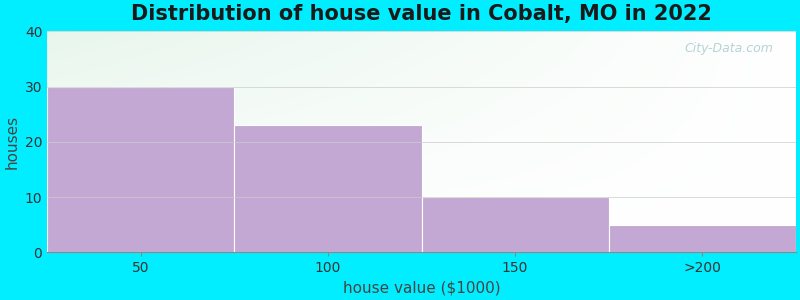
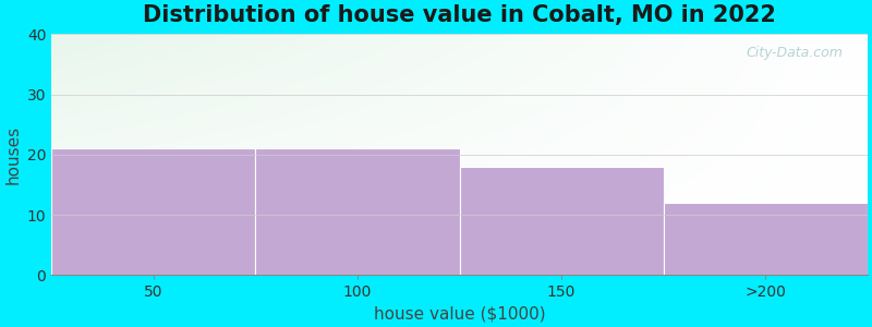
50: 30 -> 21
100: 23 -> 21
150: 10 -> 18
>200: 5 -> 12
